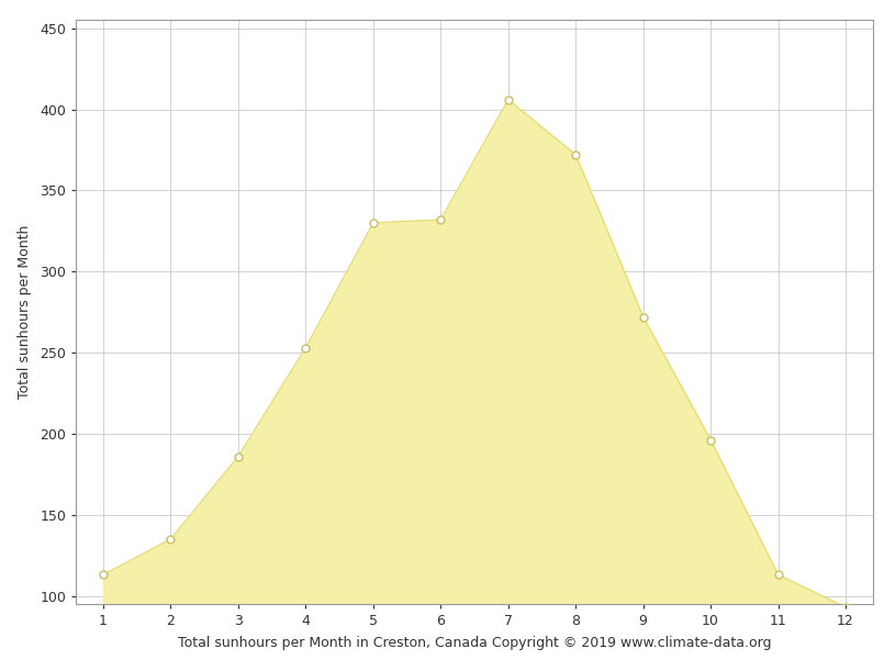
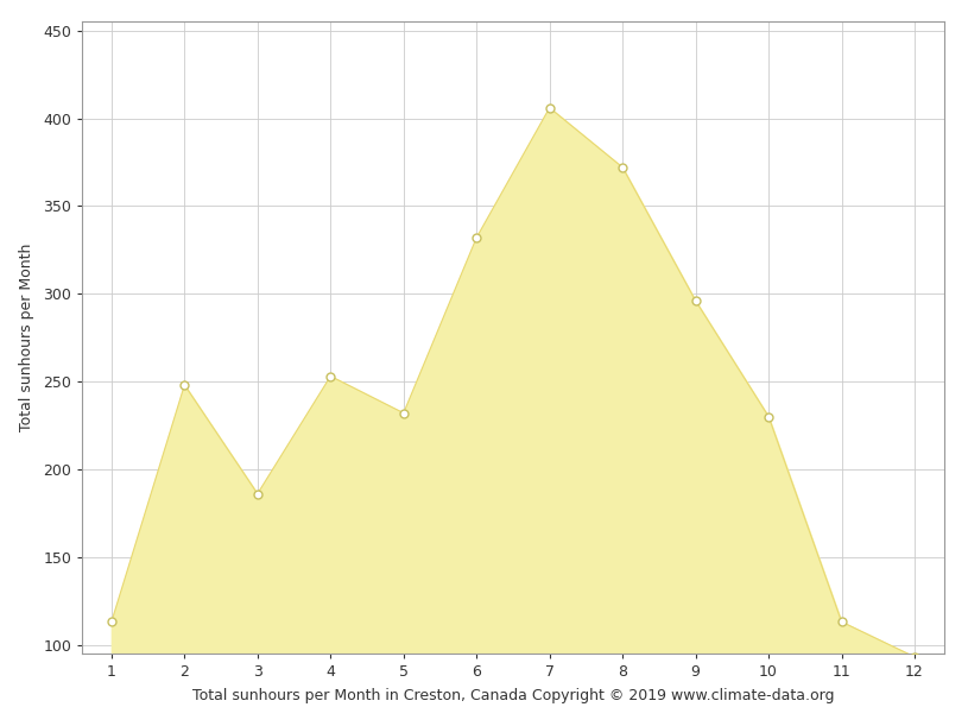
2: 135 -> 248
5: 330 -> 232
9: 272 -> 296
10: 196 -> 230
